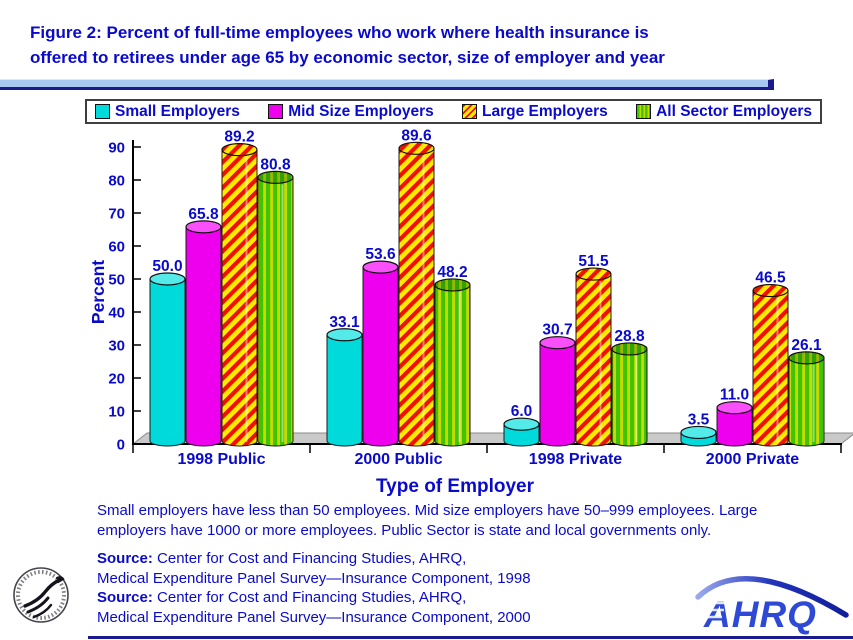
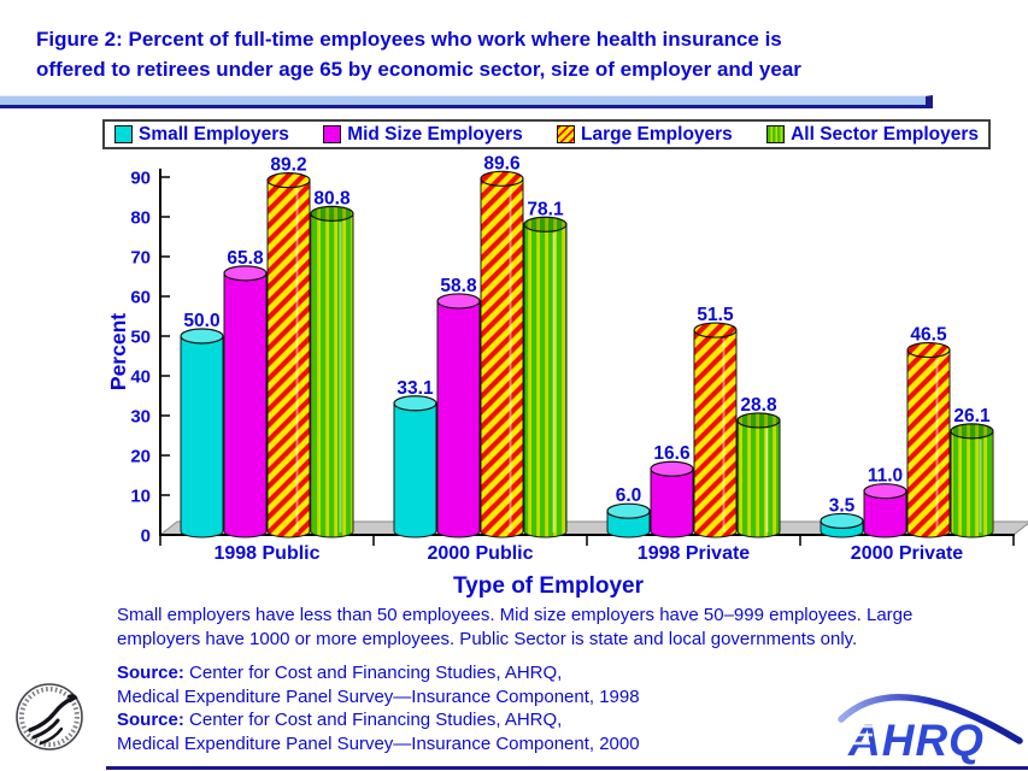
Mid Size Employers/2000 Public: 53.6 -> 58.8
All Sector Employers/2000 Public: 48.2 -> 78.1
Mid Size Employers/1998 Private: 30.7 -> 16.6
